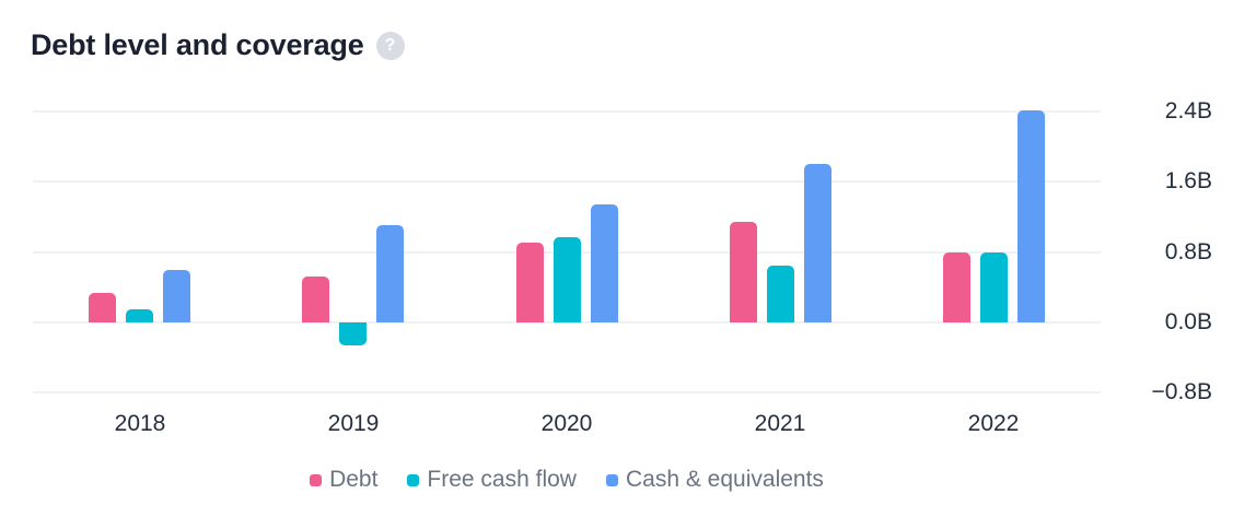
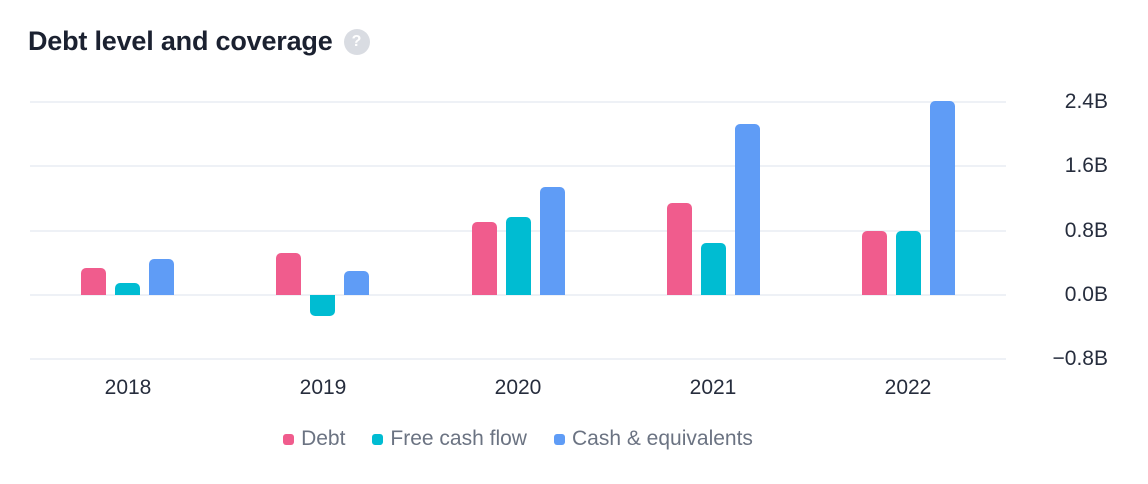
Cash & equivalents/2018: 0.6B -> 0.5B
Cash & equivalents/2019: 1.1B -> 0.3B
Cash & equivalents/2021: 1.8B -> 2.1B
